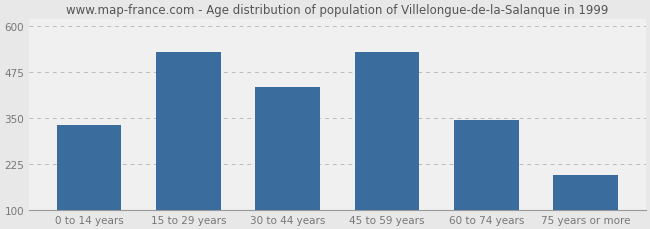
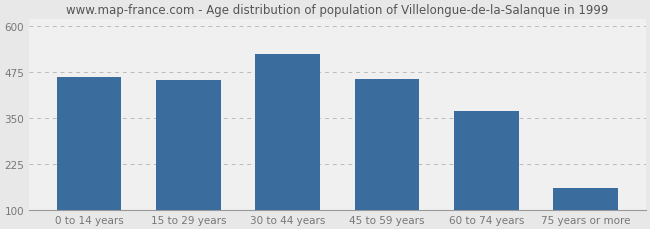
0 to 14 years: 330 -> 462
15 to 29 years: 530 -> 453
30 to 44 years: 435 -> 525
45 to 59 years: 530 -> 455
60 to 74 years: 345 -> 368
75 years or more: 195 -> 160
